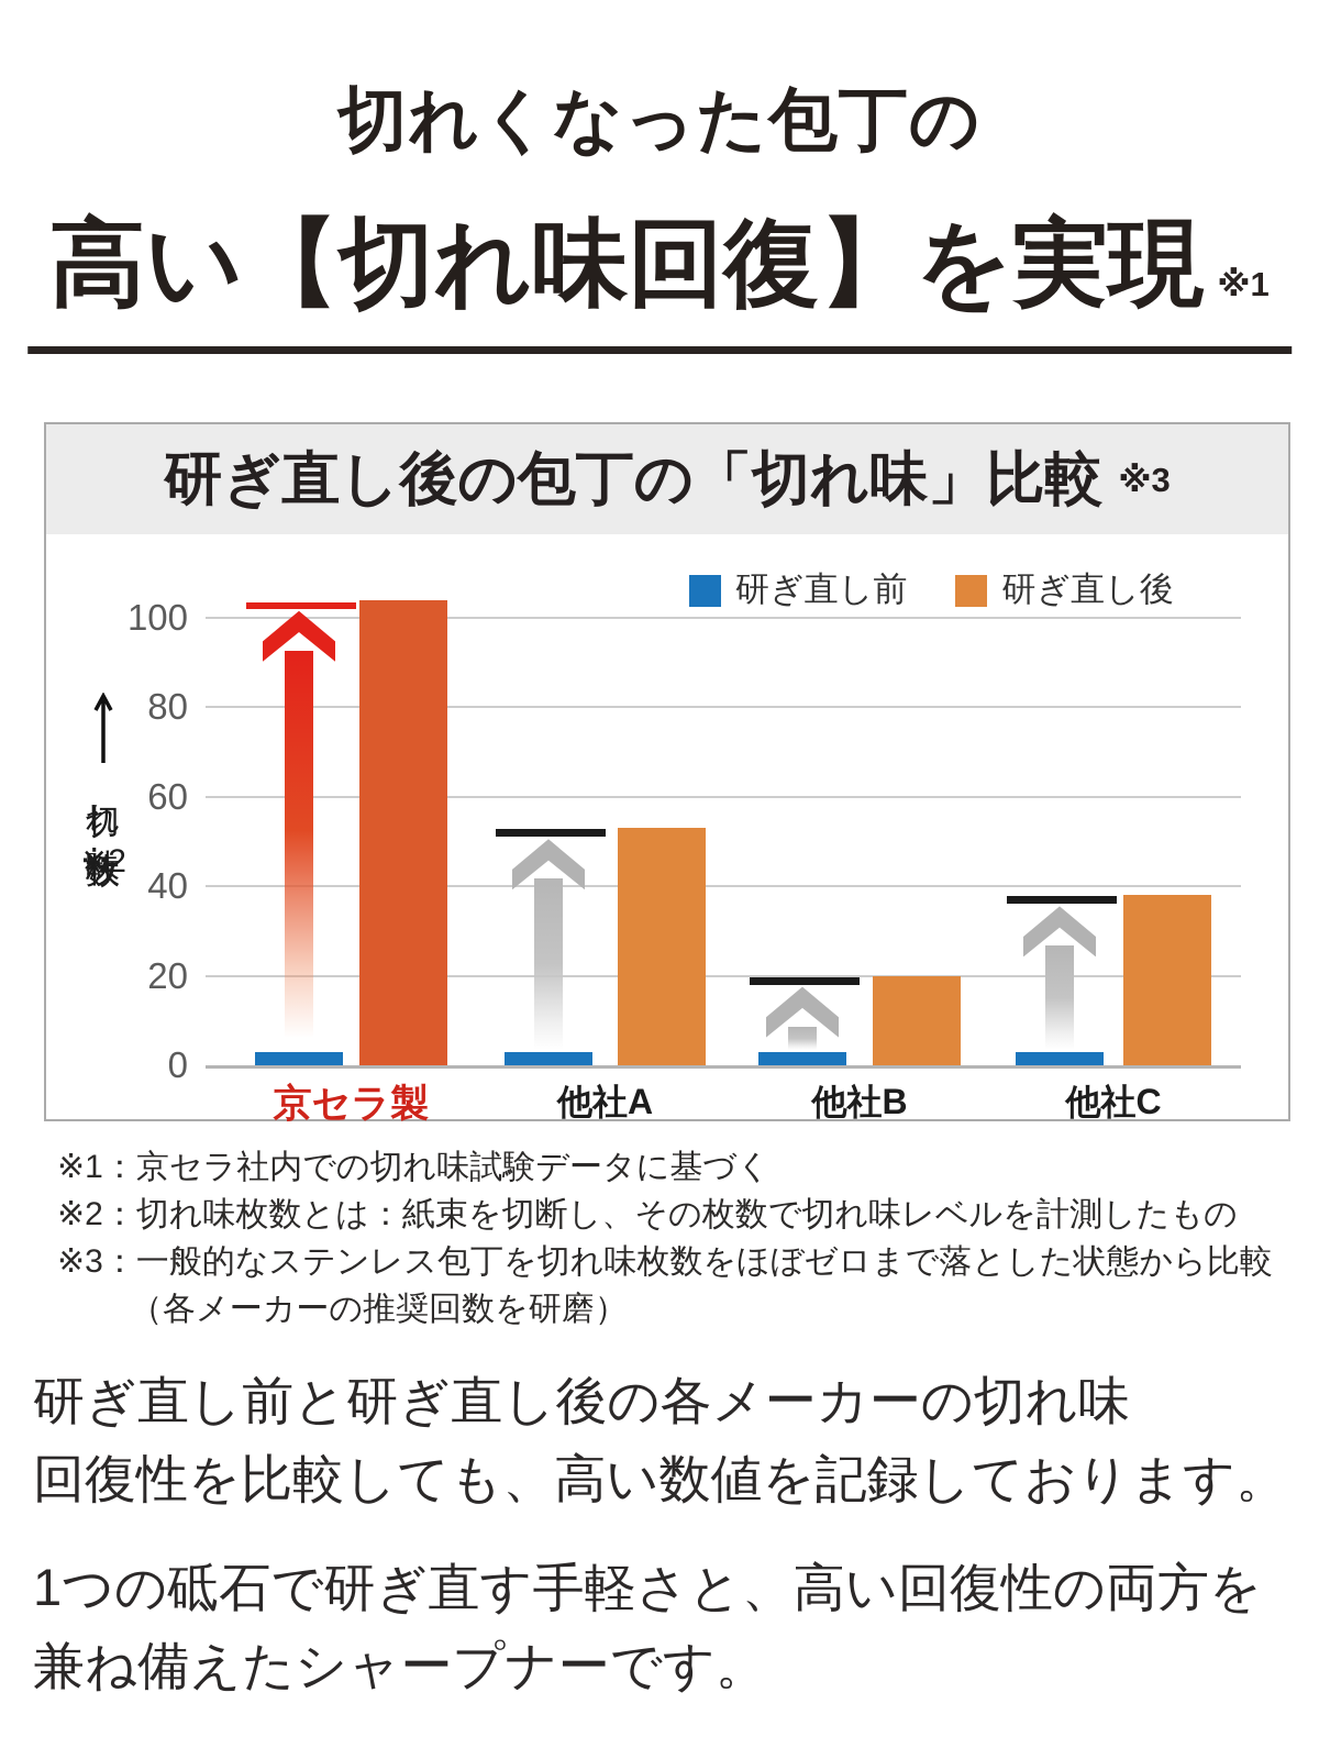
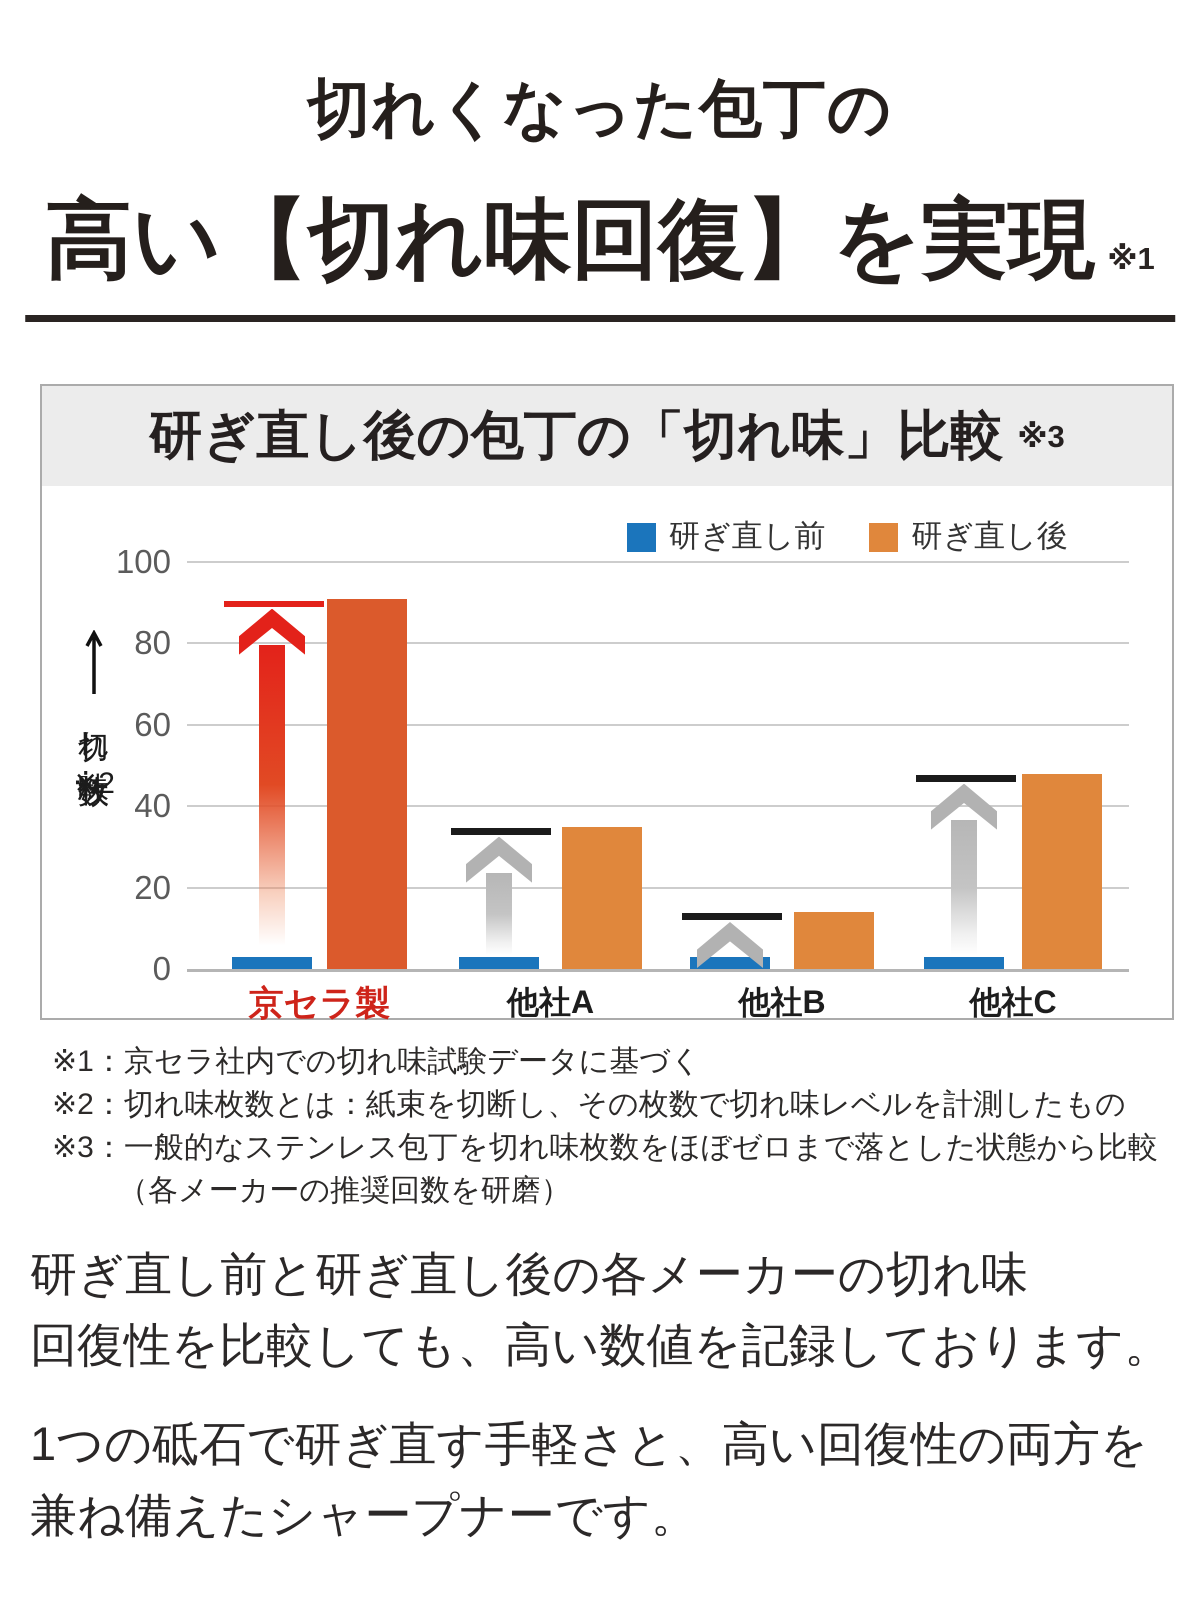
研ぎ直し後/京セラ製: 104 -> 91
研ぎ直し後/他社A: 53 -> 35
研ぎ直し後/他社B: 20 -> 14
研ぎ直し後/他社C: 38 -> 48
